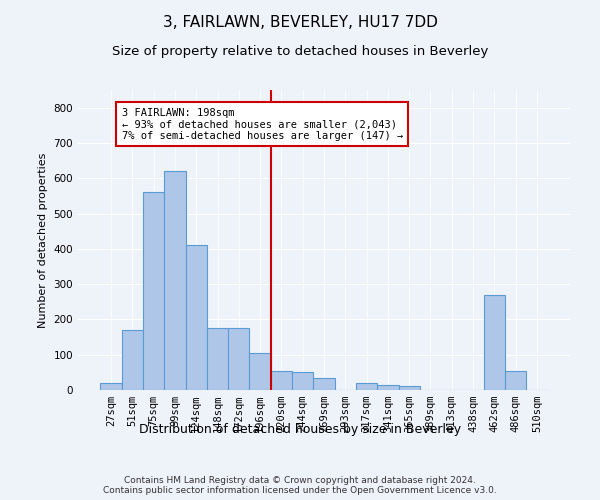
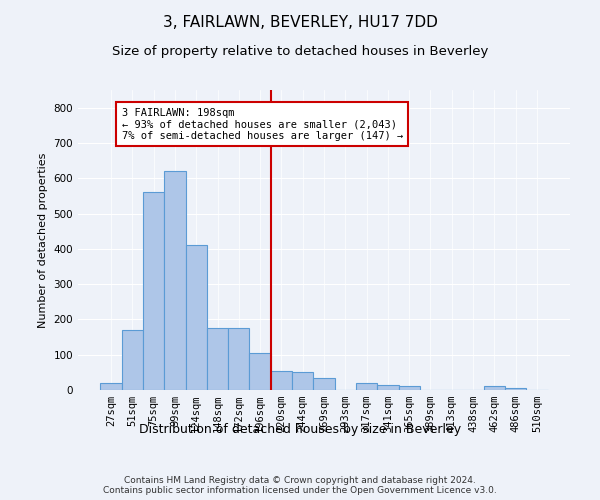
462sqm: 270 -> 10
486sqm: 55 -> 5
